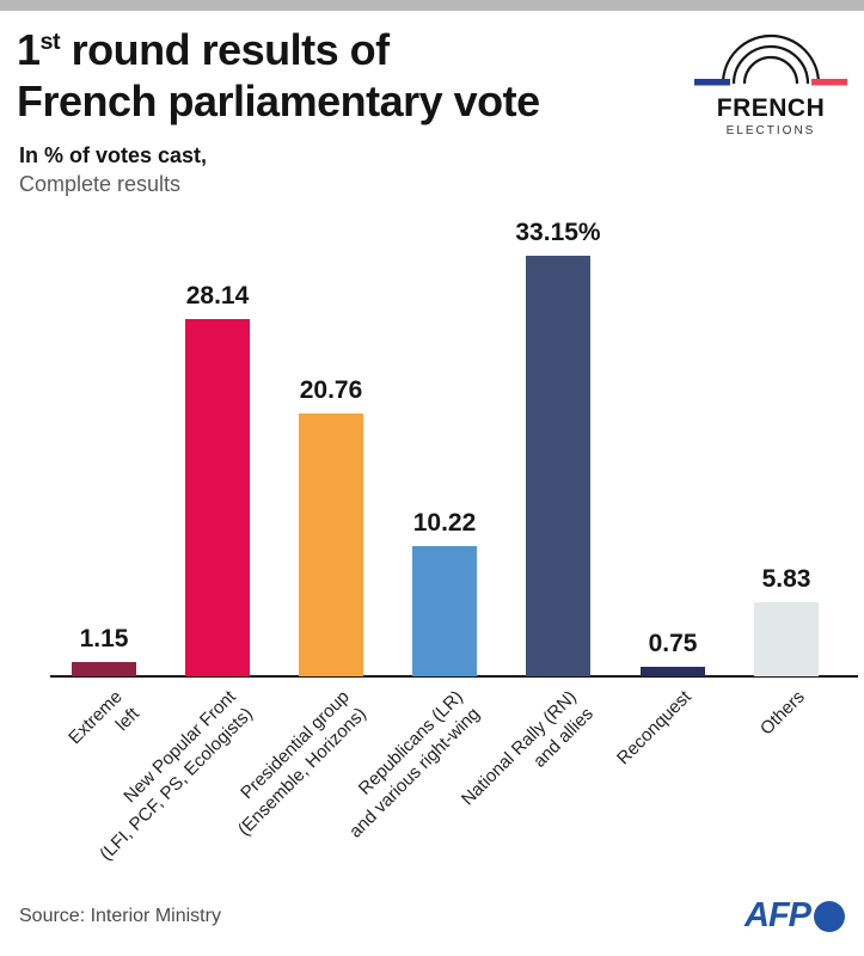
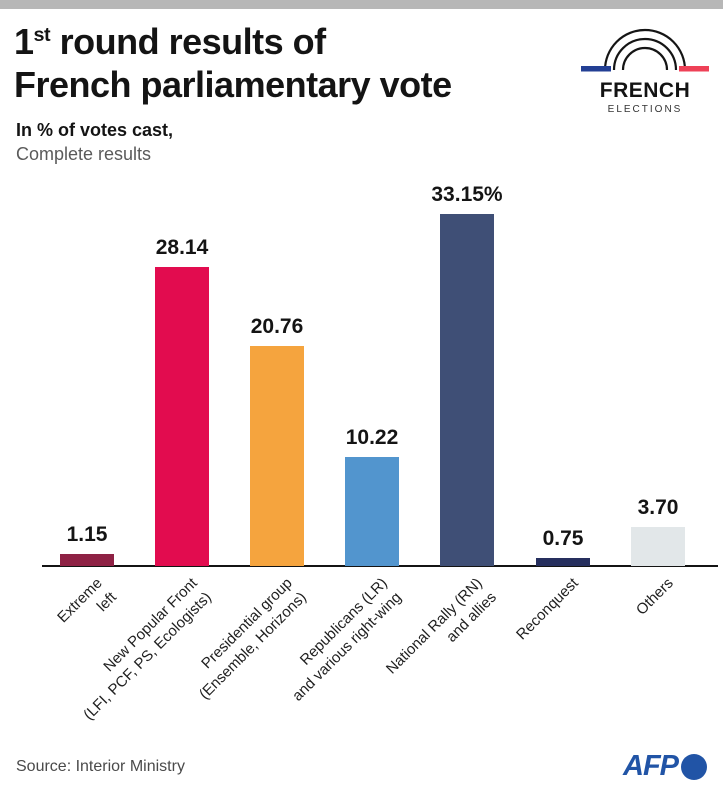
Others: 5.83 -> 3.70
